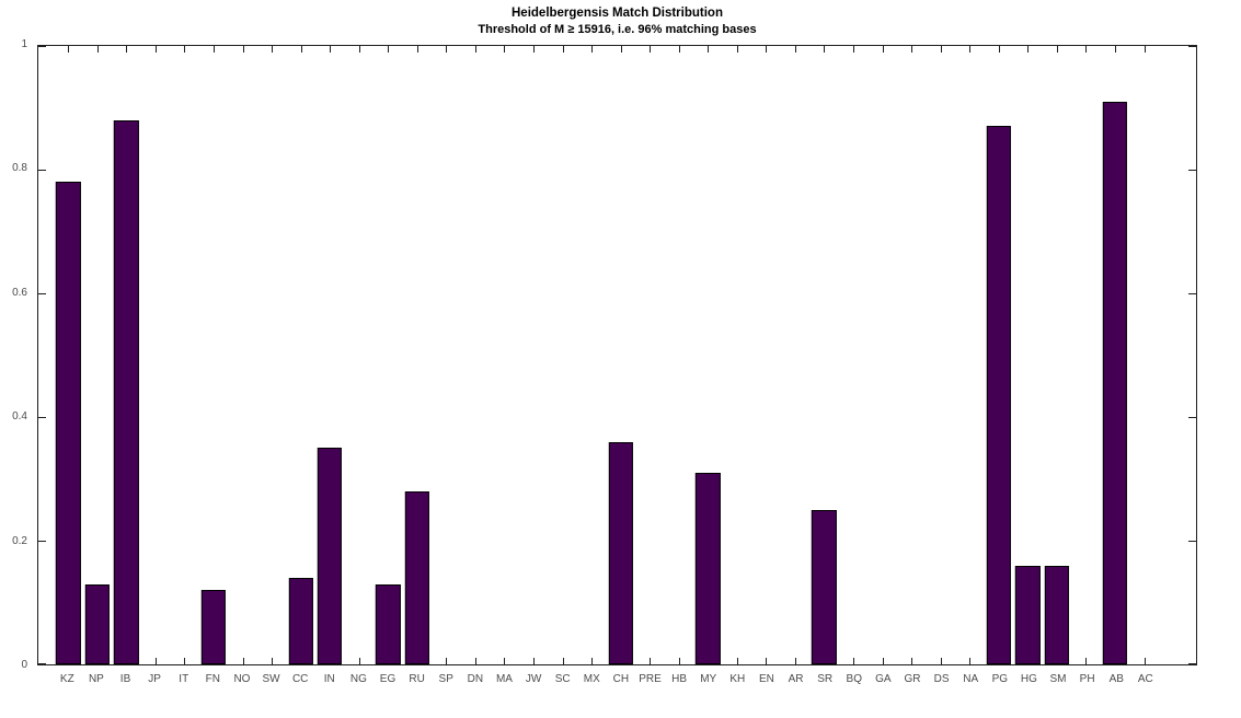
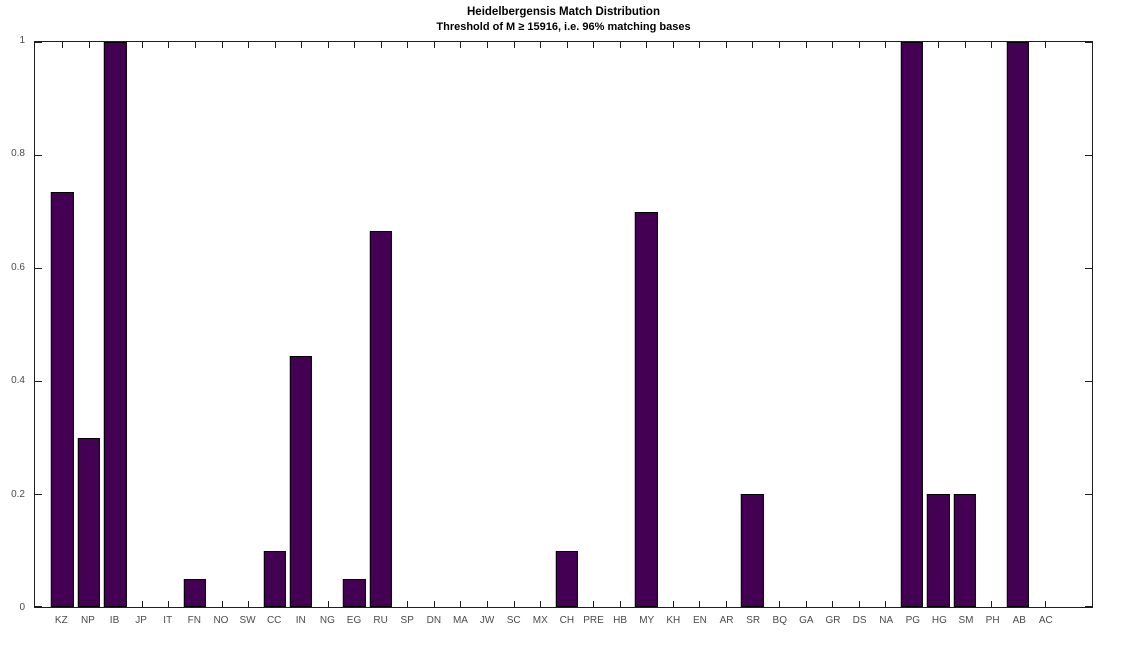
KZ: 0.78 -> 0.73
NP: 0.13 -> 0.30
IB: 0.88 -> 1.00
FN: 0.12 -> 0.05
CC: 0.14 -> 0.10
IN: 0.35 -> 0.45
EG: 0.13 -> 0.05
RU: 0.28 -> 0.67
CH: 0.36 -> 0.10
MY: 0.31 -> 0.70
SR: 0.25 -> 0.20
PG: 0.87 -> 1.00
HG: 0.16 -> 0.20
SM: 0.16 -> 0.20
AB: 0.91 -> 1.00
